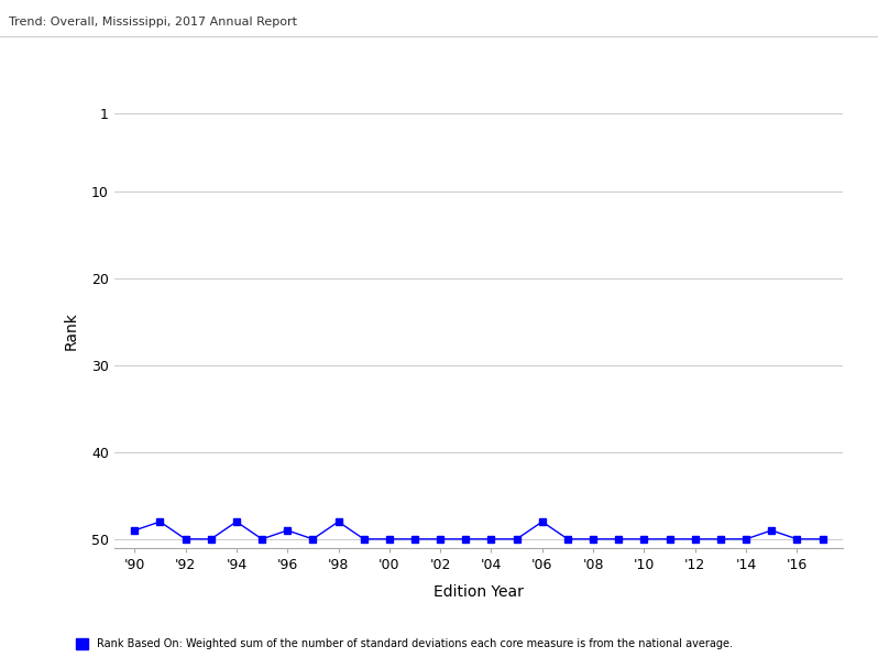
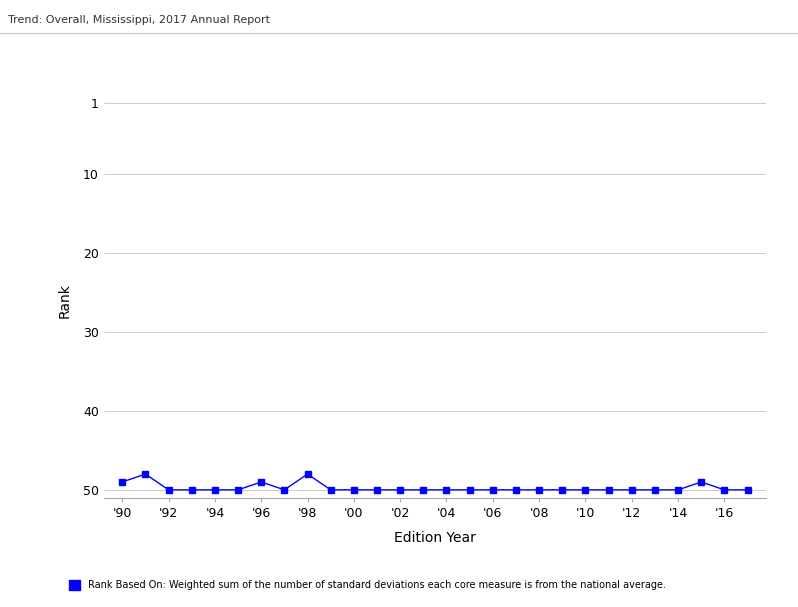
'94: 48 -> 50
'06: 48 -> 50
